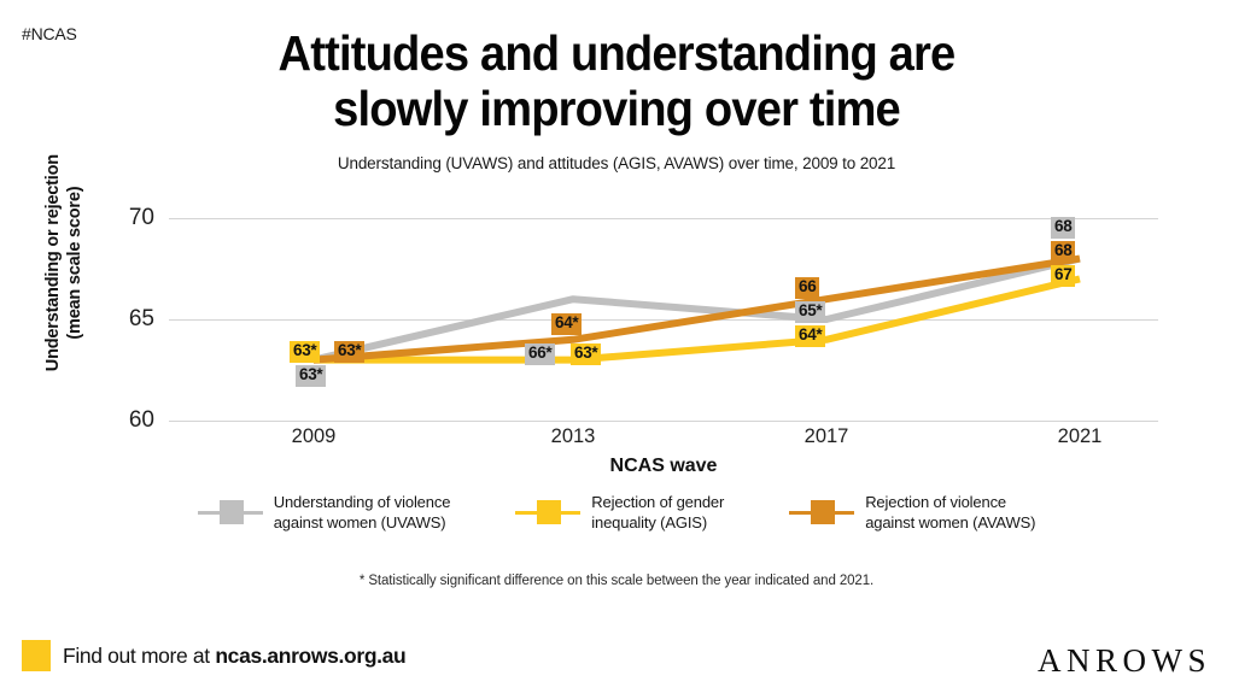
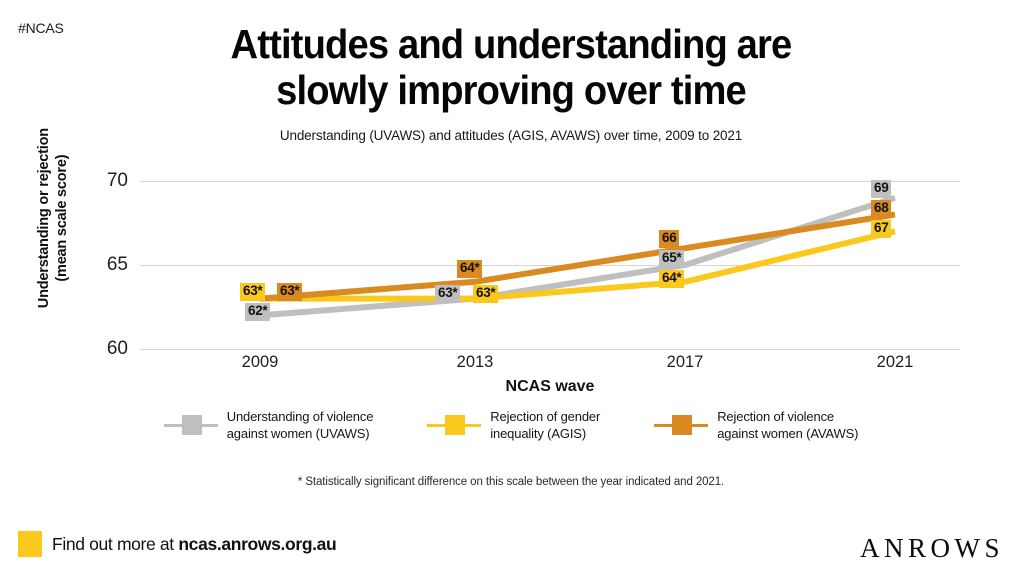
Understanding of violence against women (UVAWS)/2009: 63 -> 62
Understanding of violence against women (UVAWS)/2013: 66 -> 63
Understanding of violence against women (UVAWS)/2021: 68 -> 69
